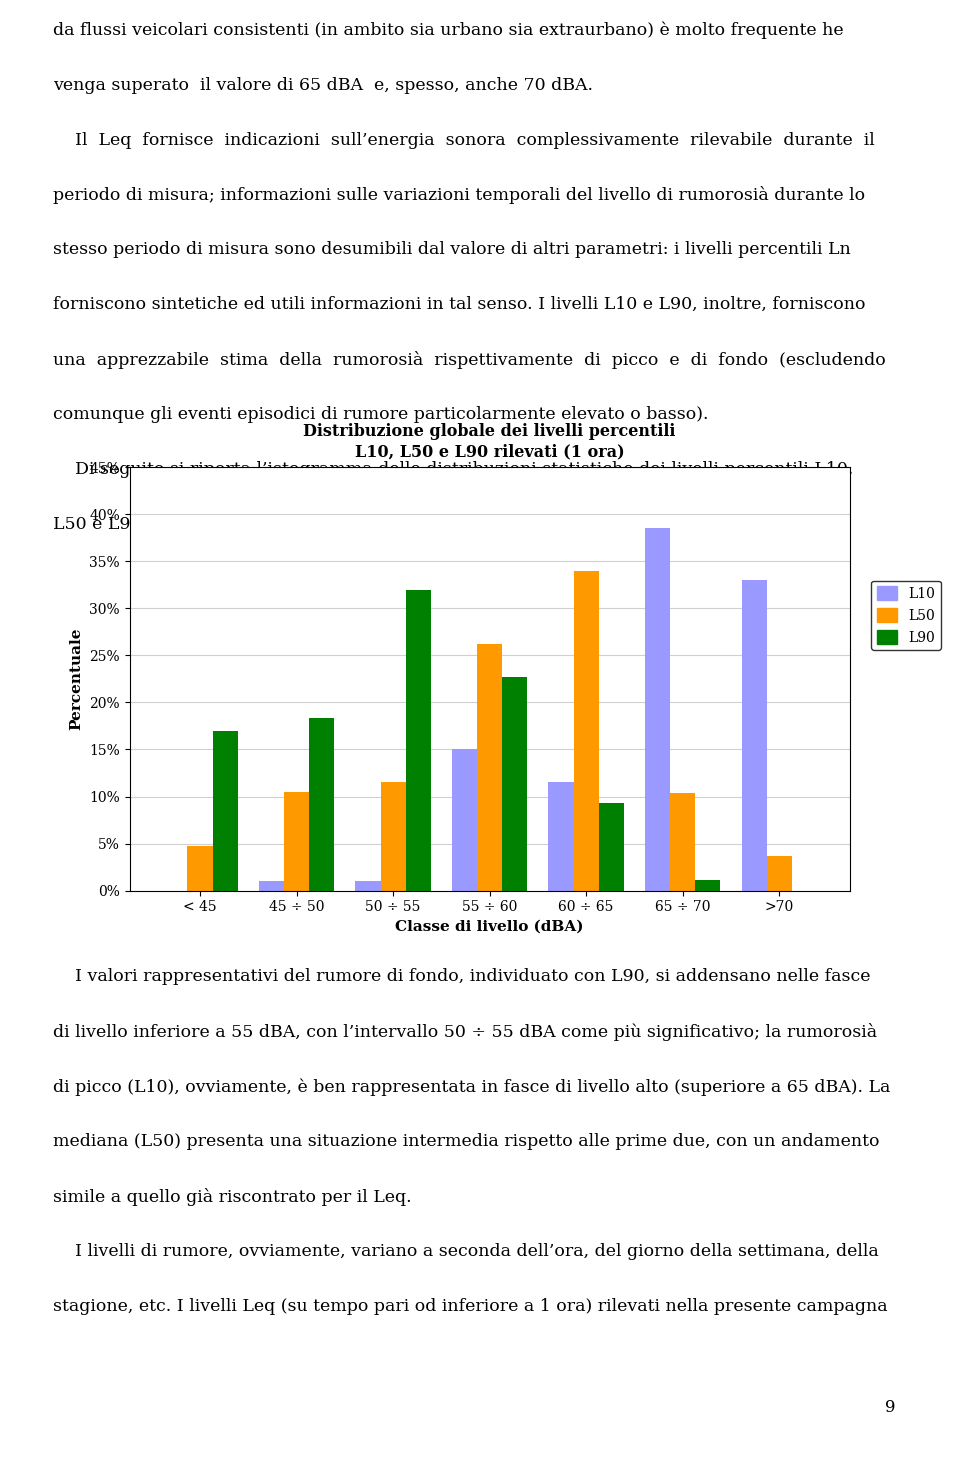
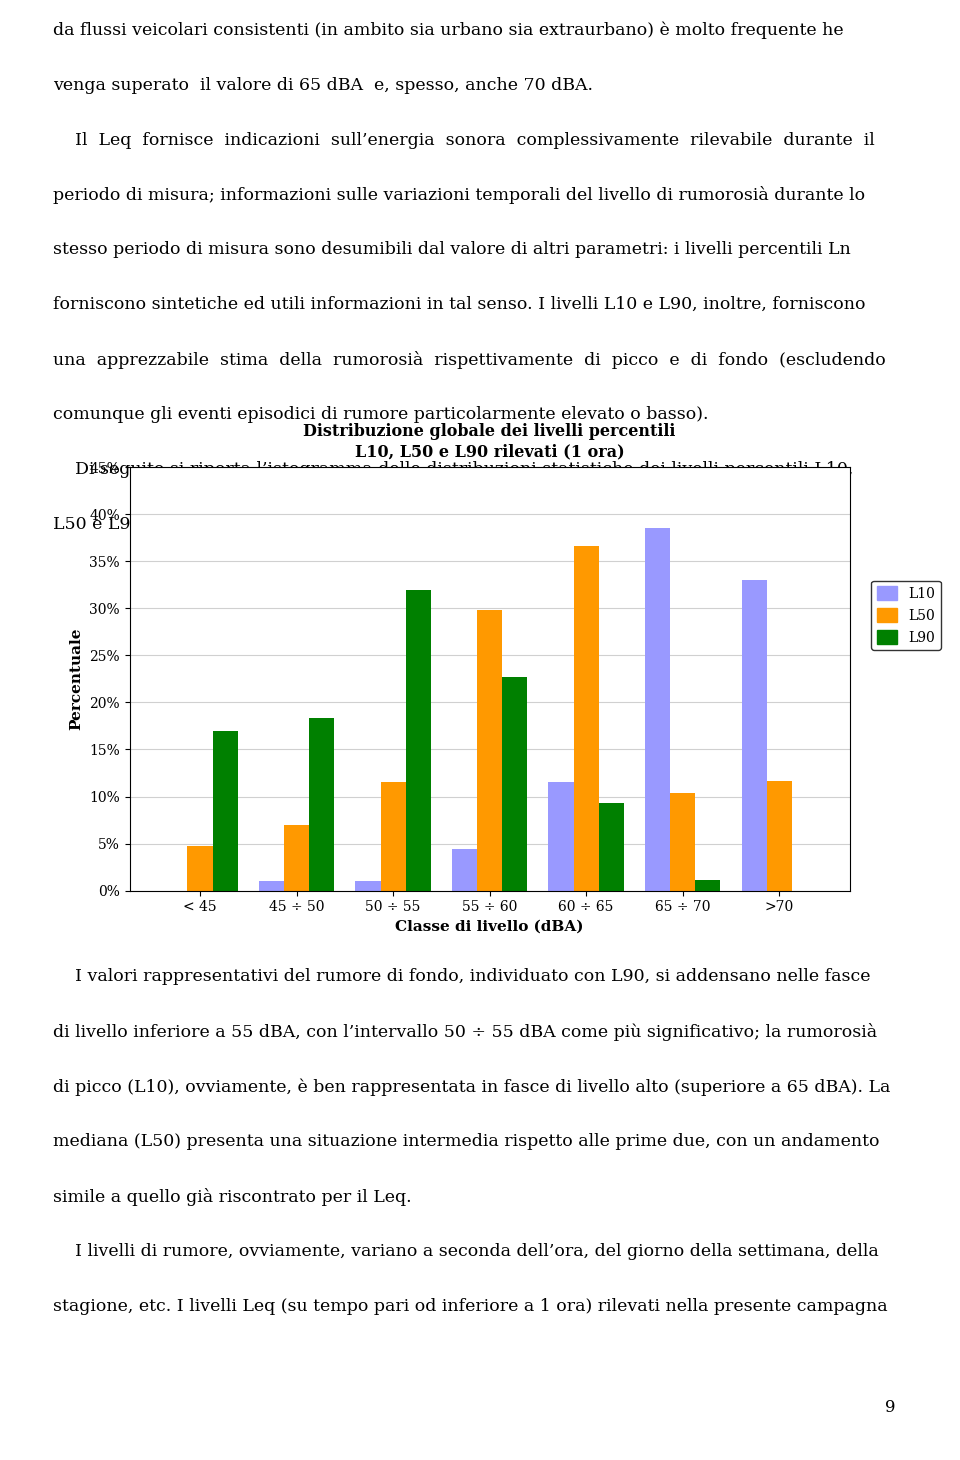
L50/45 ÷ 50: 10.5% -> 7.0%
L10/55 ÷ 60: 15.0% -> 4.4%
L50/55 ÷ 60: 26.2% -> 29.8%
L50/60 ÷ 65: 34.0% -> 36.6%
L50/>70: 3.7% -> 11.6%
